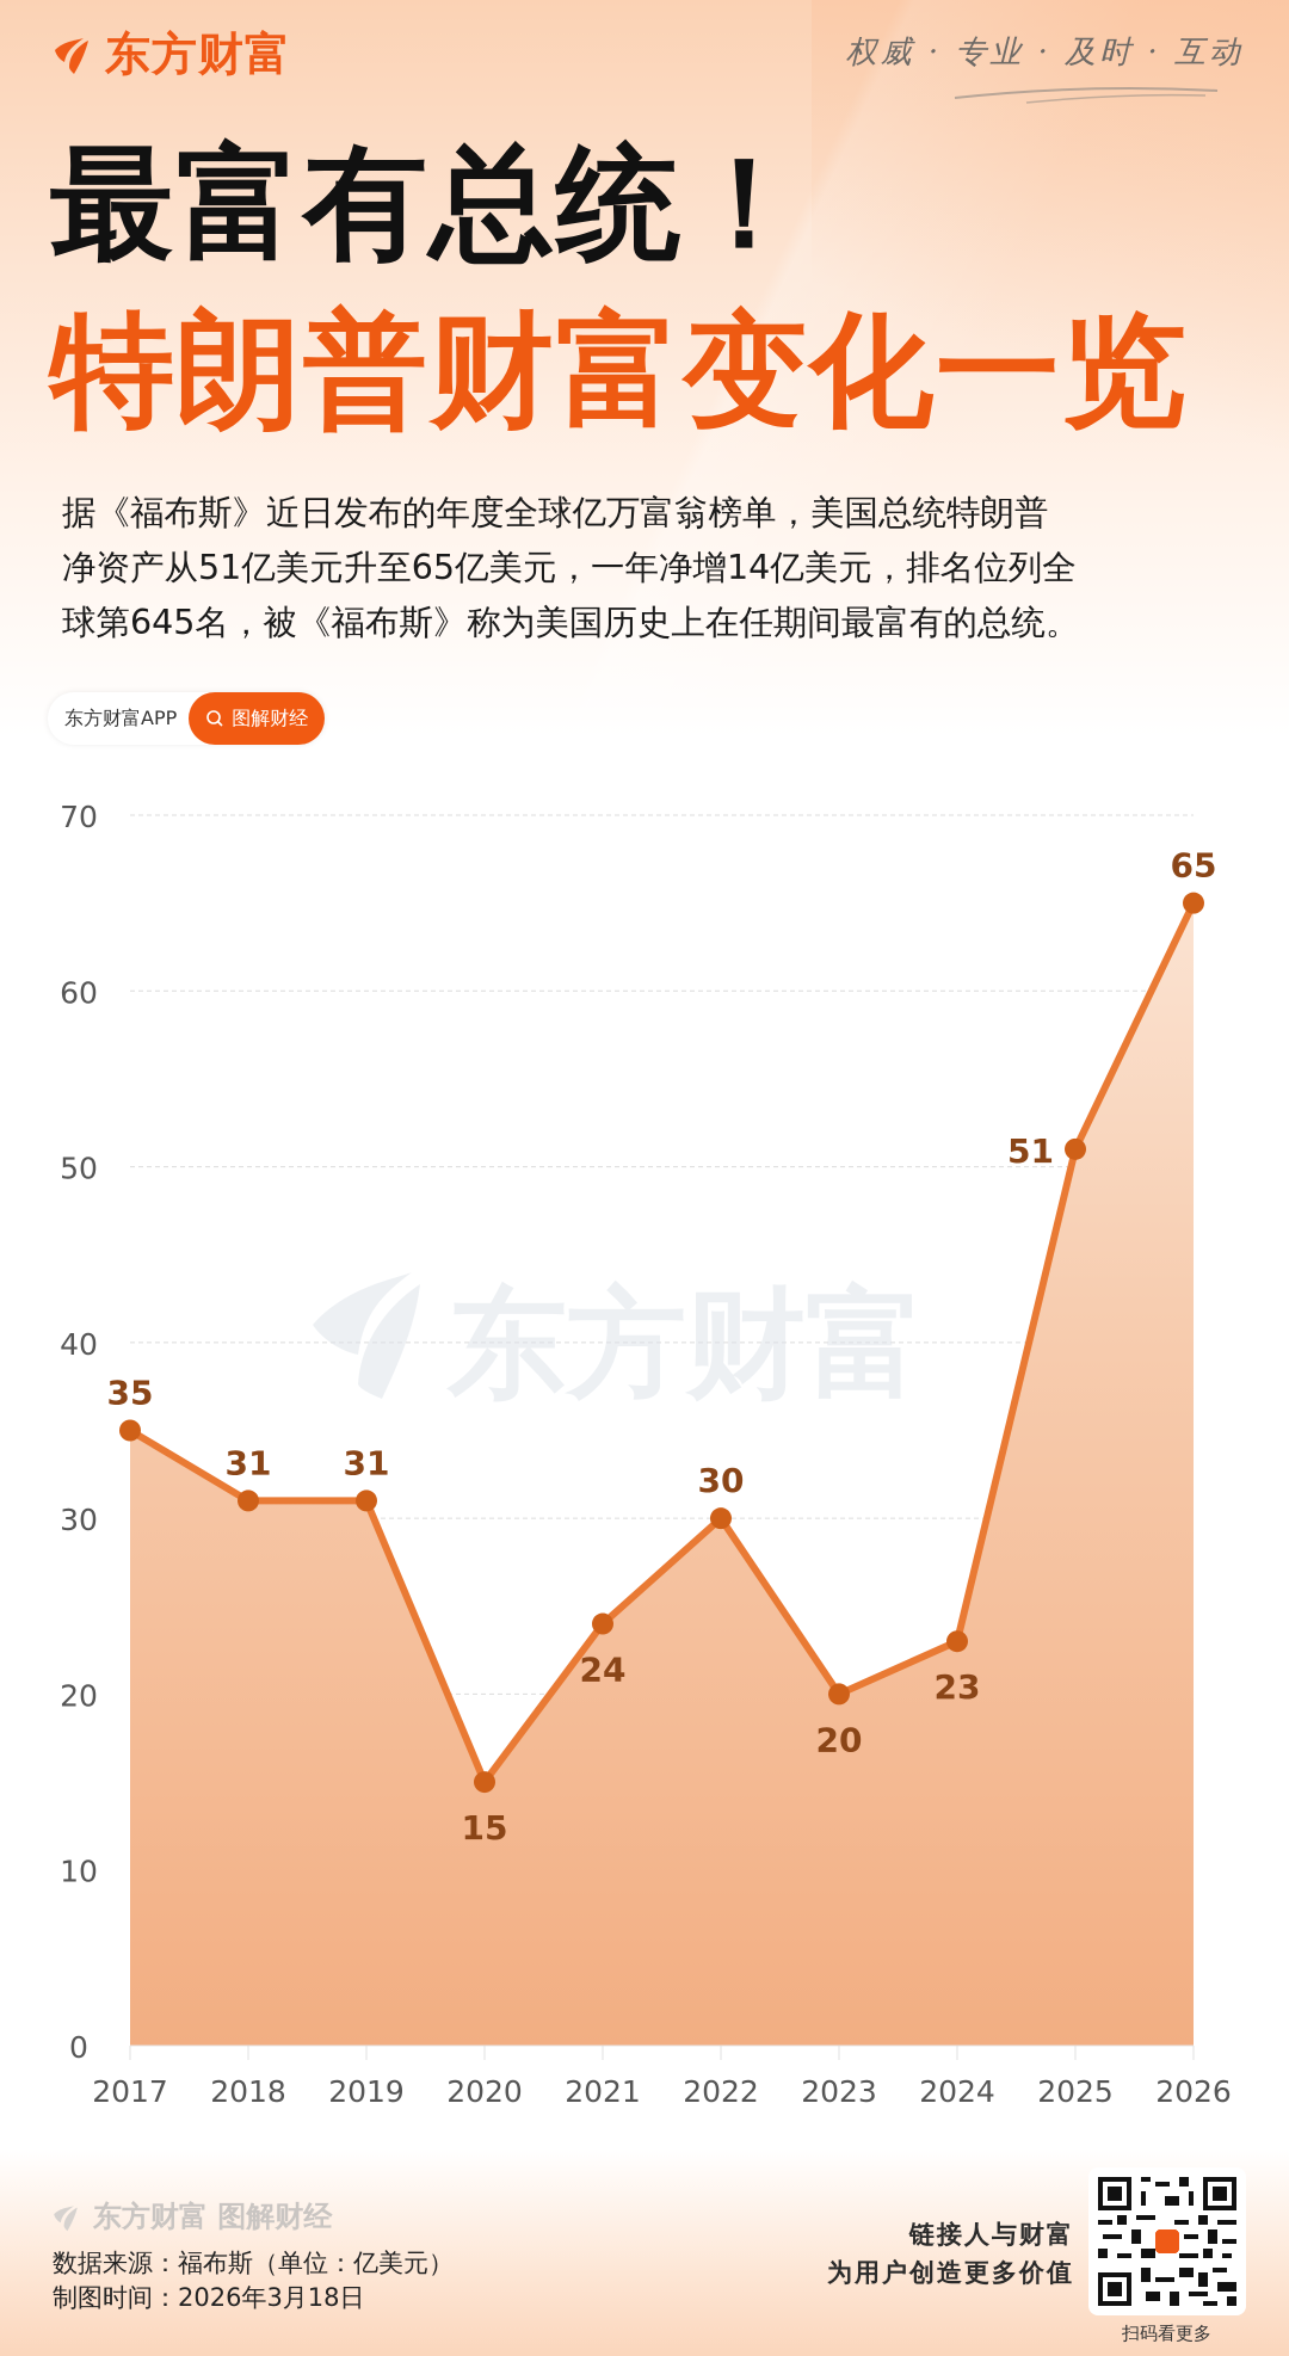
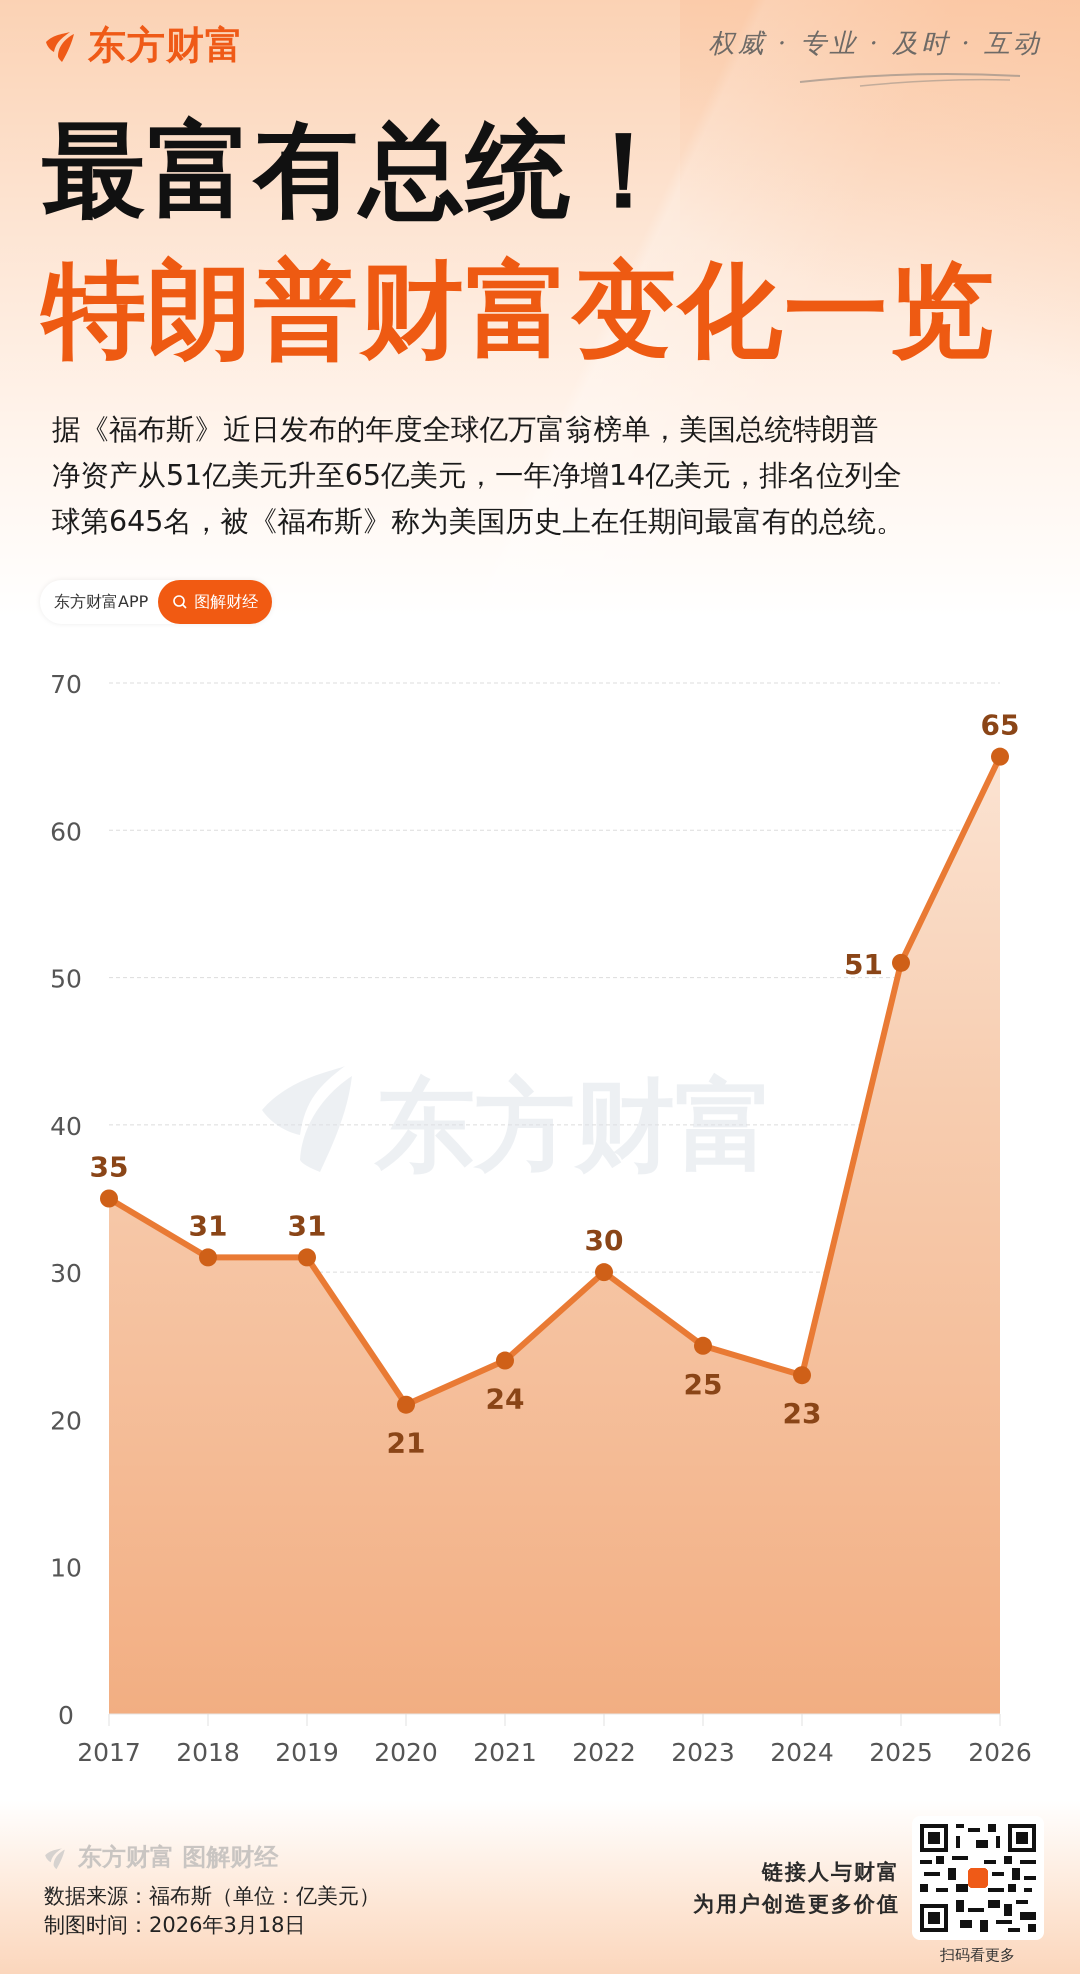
2020: 15 -> 21
2023: 20 -> 25
